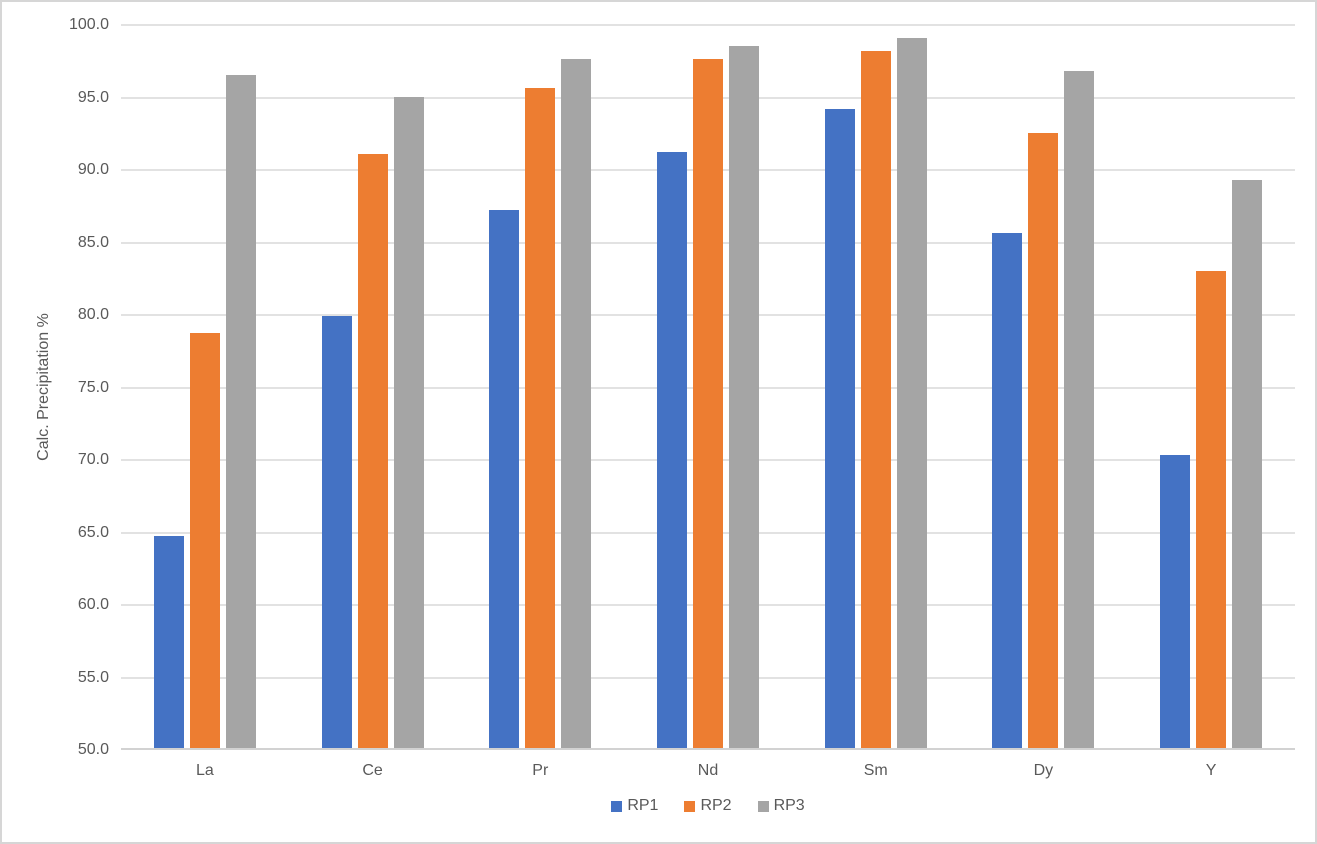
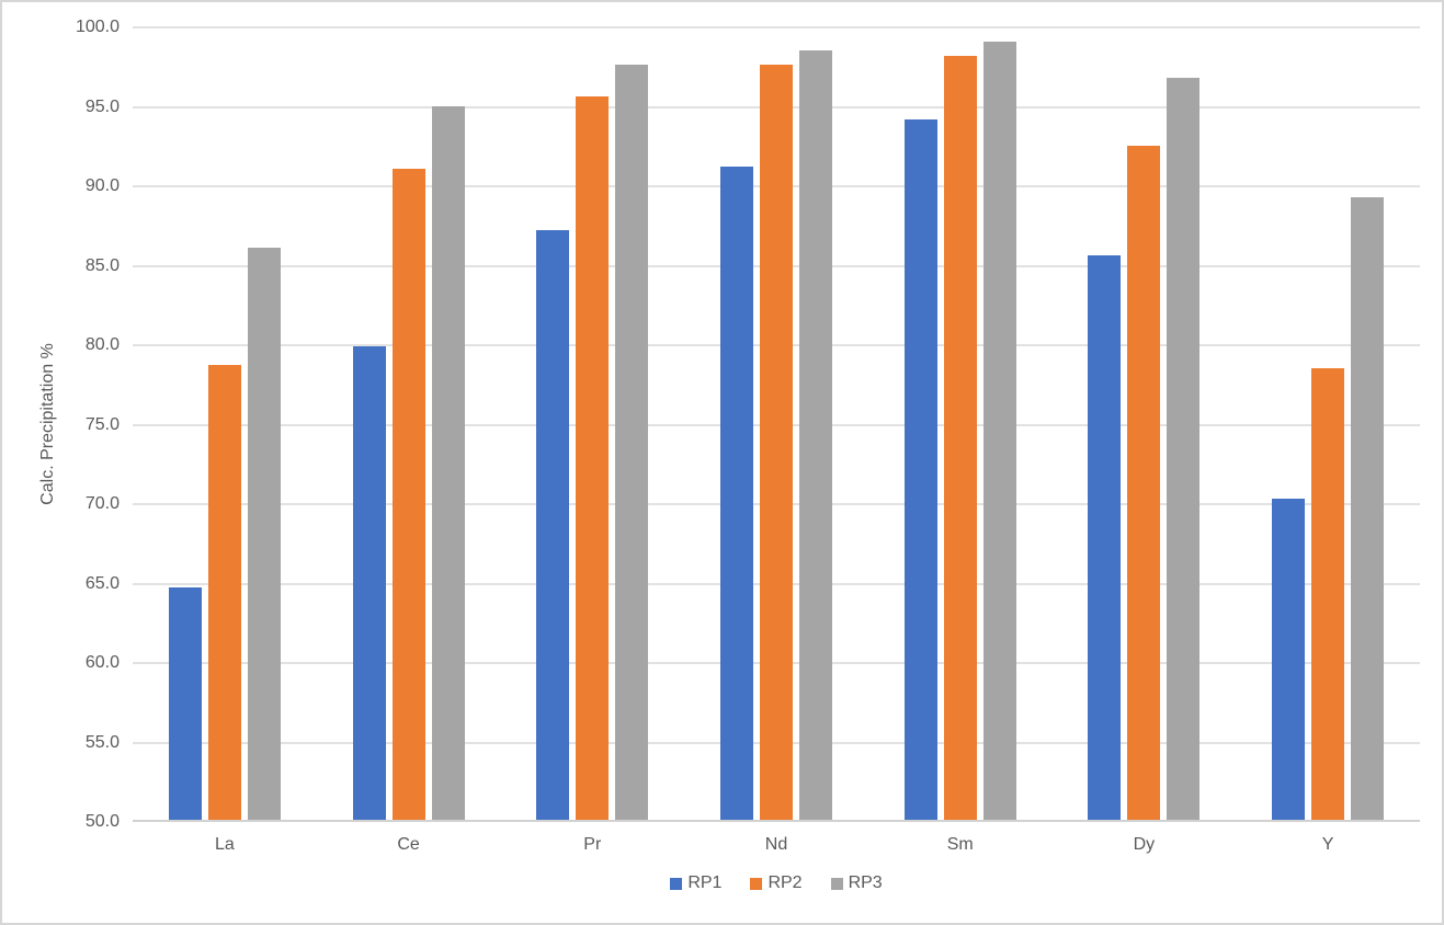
RP3/La: 96.4 -> 86.0
RP2/Y: 82.9 -> 78.4
